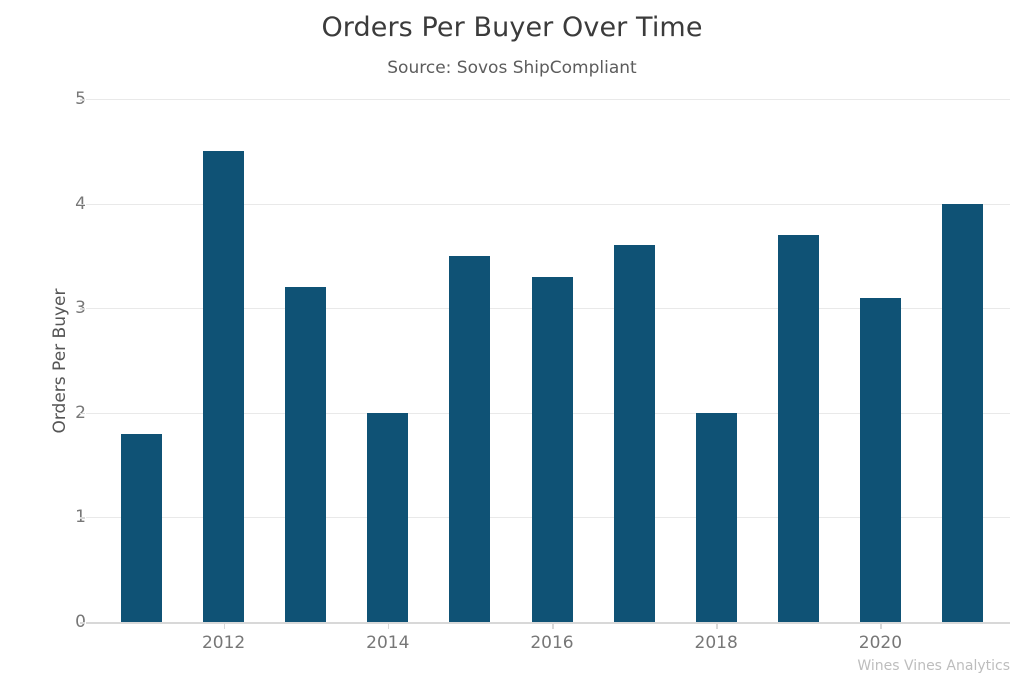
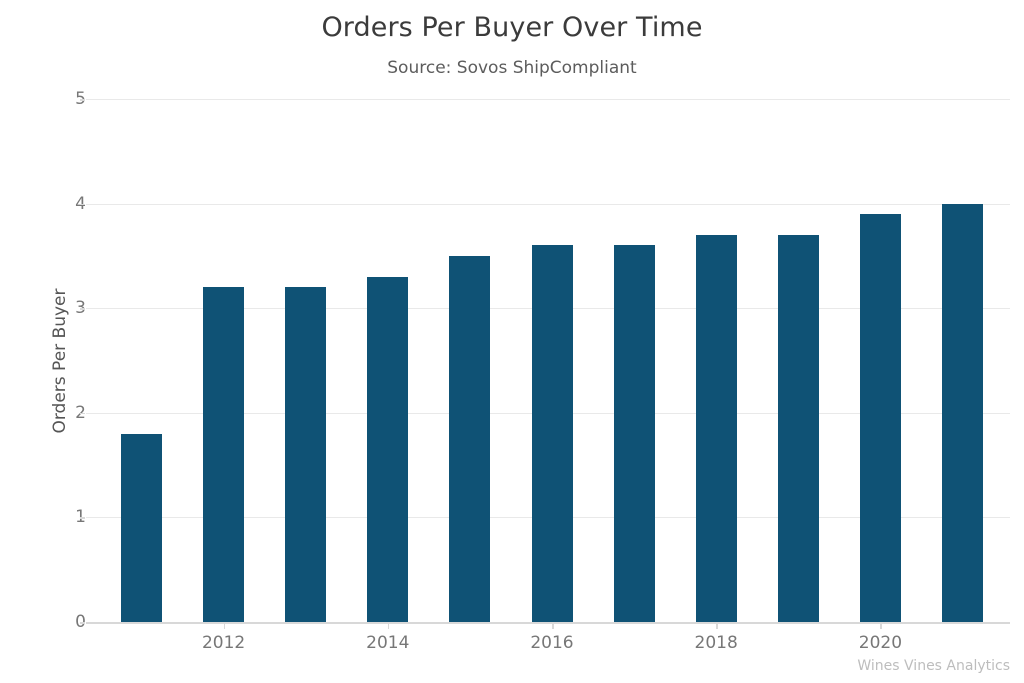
2012: 4.5 -> 3.2
2014: 2.0 -> 3.3
2016: 3.3 -> 3.6
2018: 2.0 -> 3.7
2020: 3.1 -> 3.9
